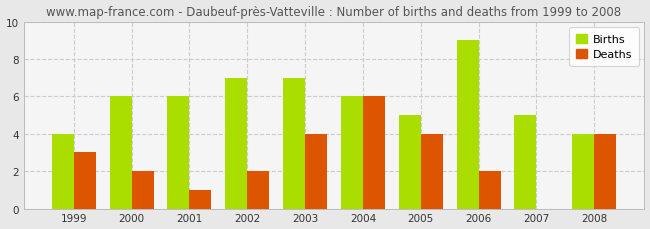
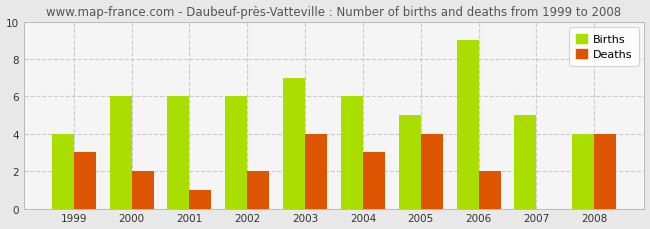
Births/2002: 7 -> 6
Deaths/2004: 6 -> 3
